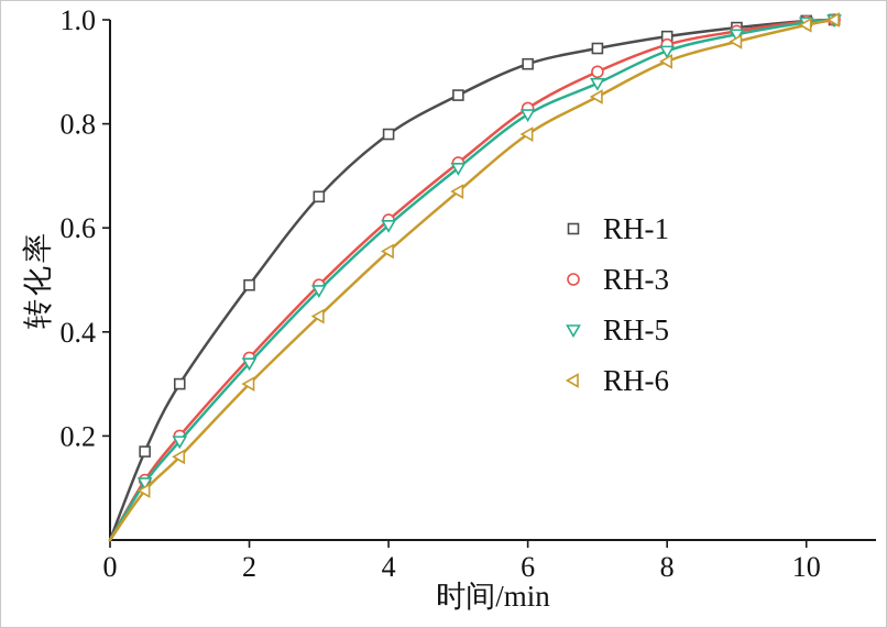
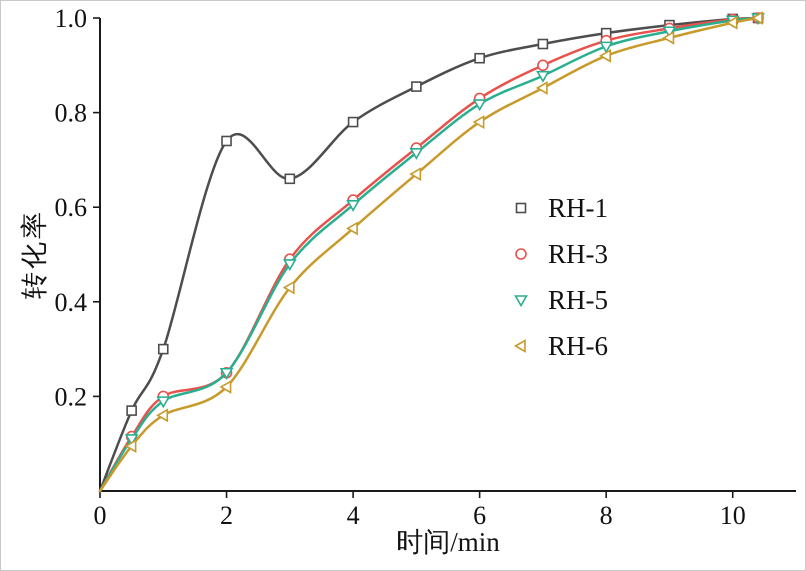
RH-1/2: 0.49 -> 0.74
RH-3/2: 0.35 -> 0.25
RH-5/2: 0.34 -> 0.25
RH-6/2: 0.30 -> 0.22
